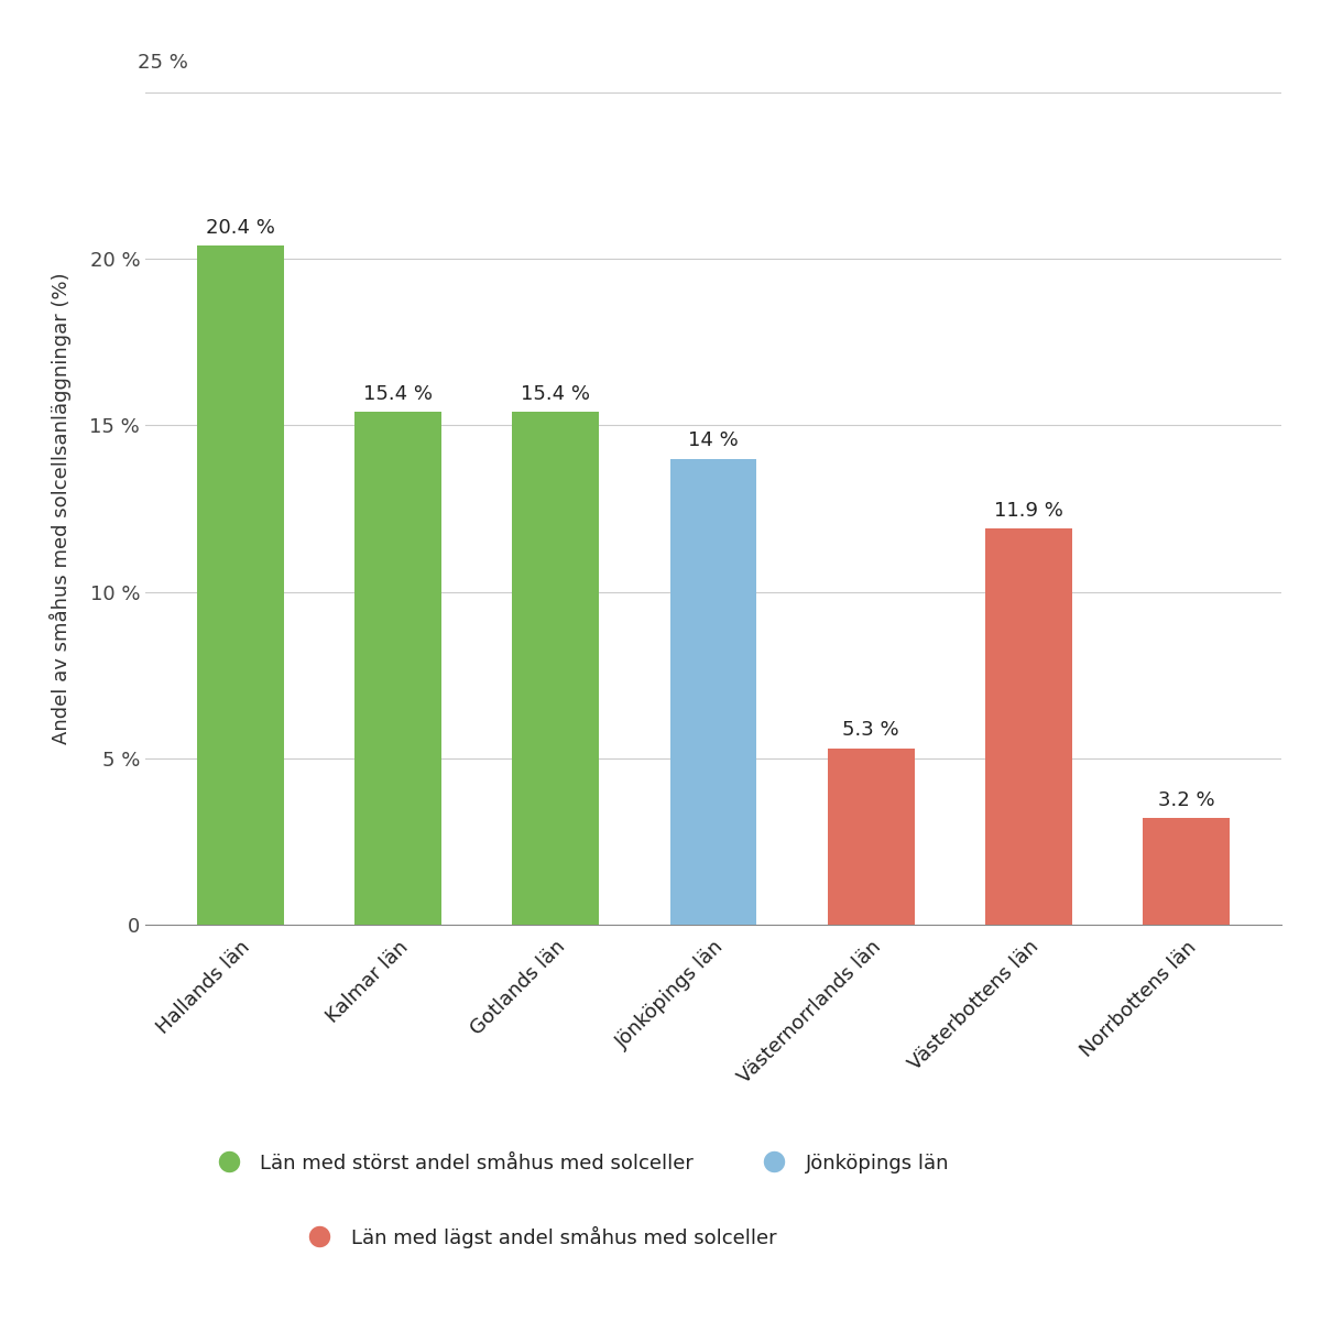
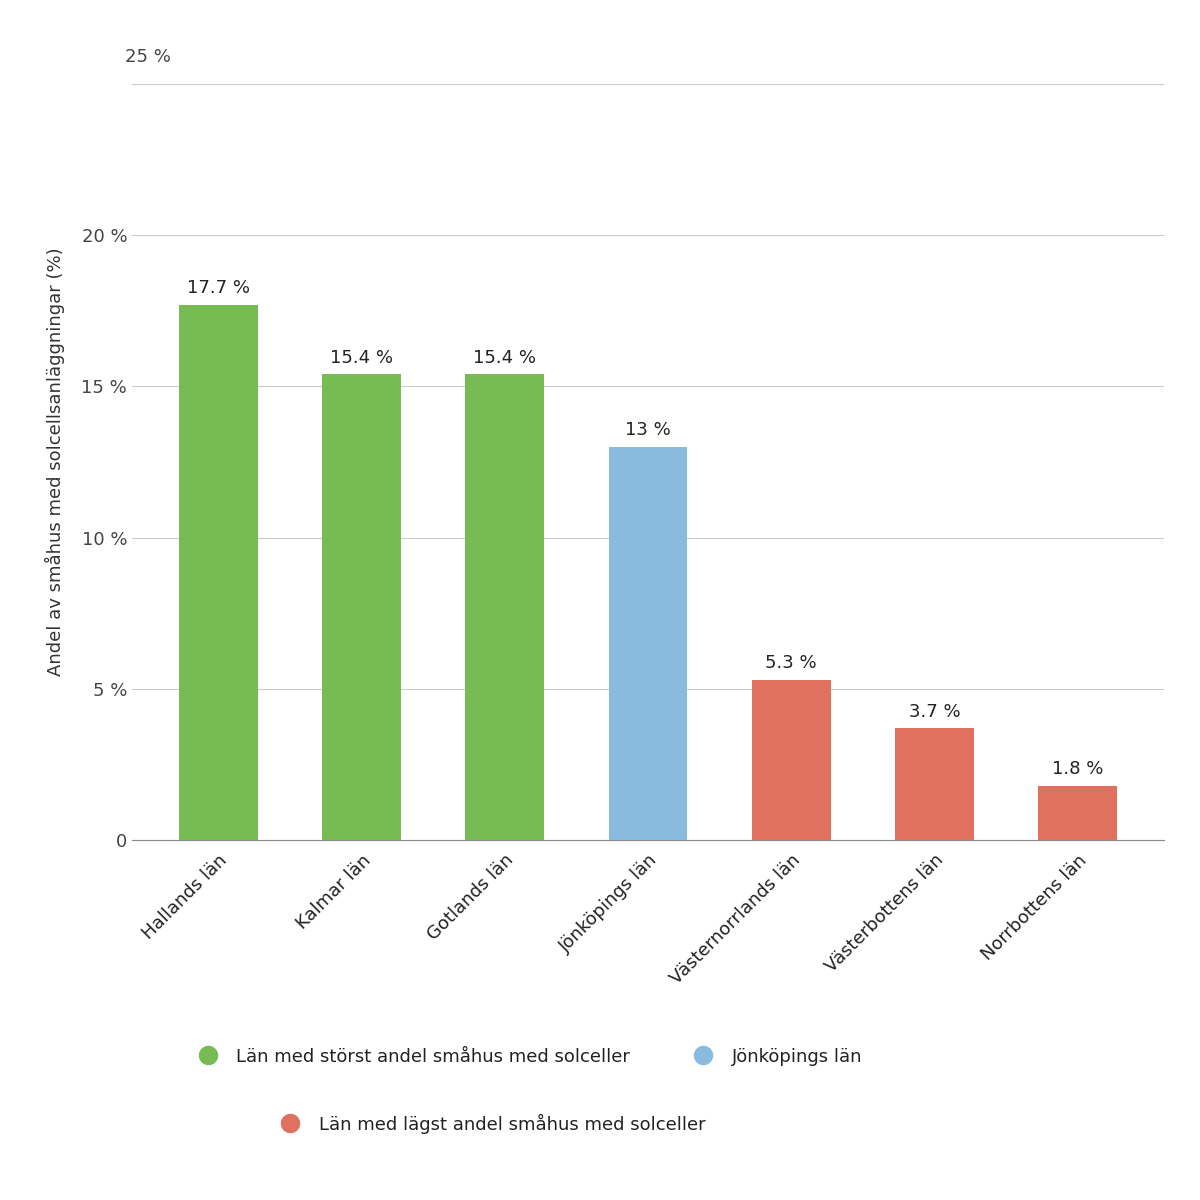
Hallands län: 20.4 -> 17.7
Jönköpings län: 14 -> 13
Västerbottens län: 11.9 -> 3.7
Norrbottens län: 3.2 -> 1.8
